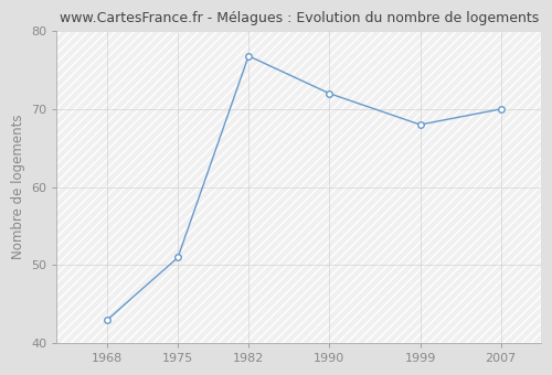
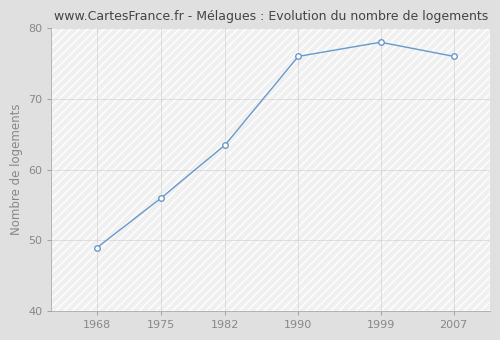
1968: 43.0 -> 49.0
1975: 51.0 -> 56.0
1982: 76.8 -> 63.5
1990: 72.0 -> 76.0
1999: 68.0 -> 78.0
2007: 70.0 -> 76.0
